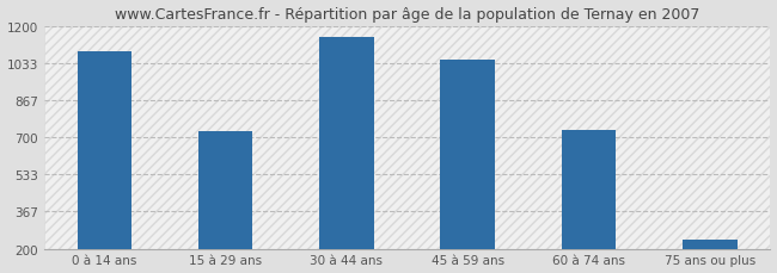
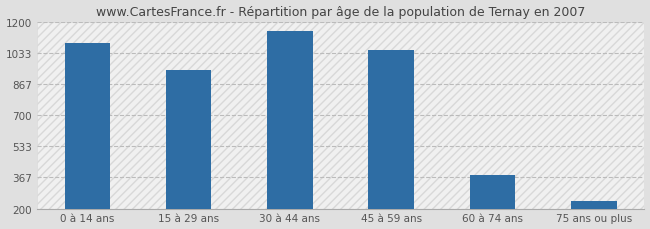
15 à 29 ans: 720 -> 940
60 à 74 ans: 730 -> 380
